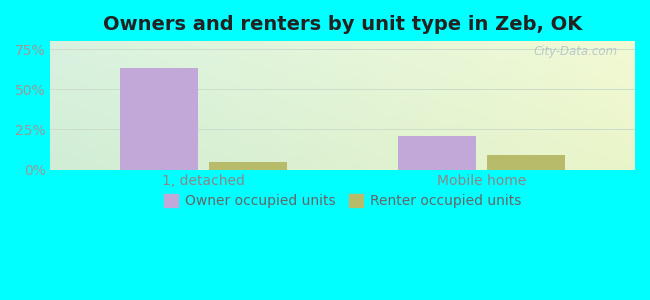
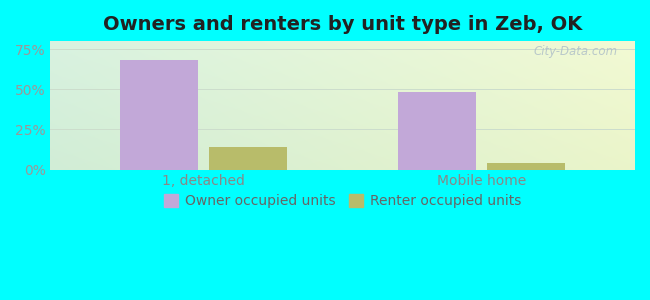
Owner occupied units/1, detached: 63% -> 68%
Renter occupied units/1, detached: 5% -> 14%
Owner occupied units/Mobile home: 21% -> 48%
Renter occupied units/Mobile home: 9% -> 4%
